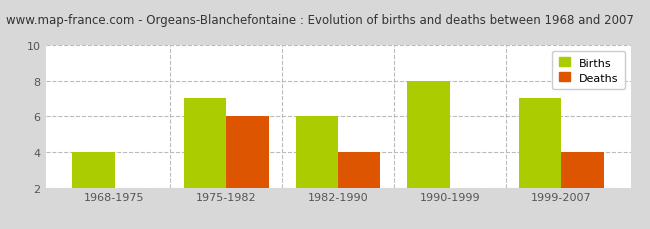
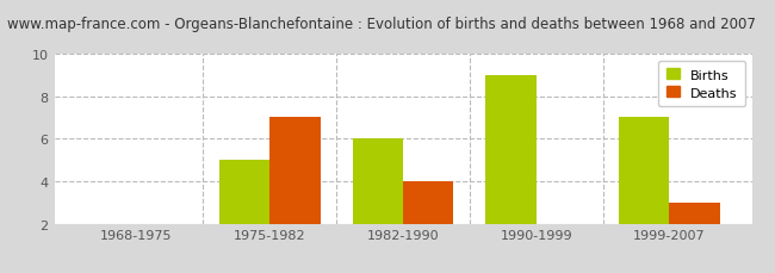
Births/1968-1975: 4 -> 2
Births/1975-1982: 7 -> 5
Deaths/1975-1982: 6 -> 7
Births/1990-1999: 8 -> 9
Deaths/1999-2007: 4 -> 3
